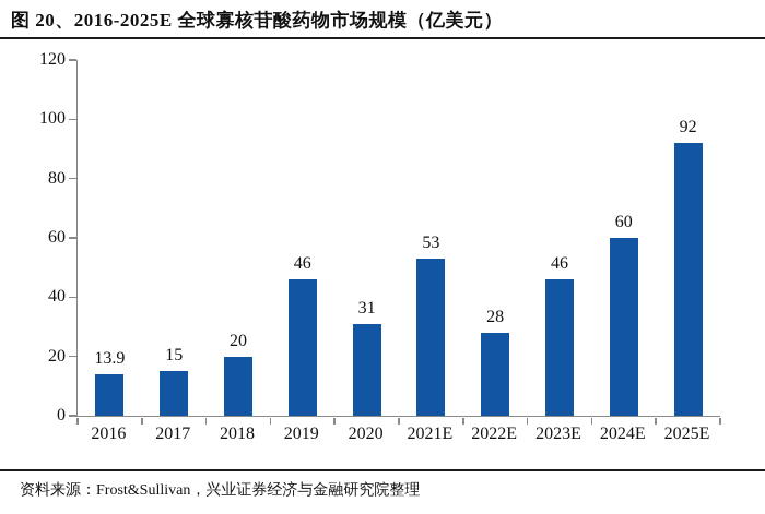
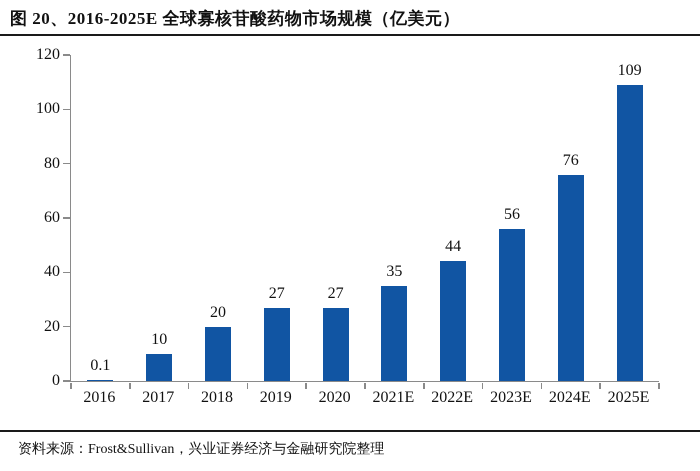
2016: 13.9 -> 0.1
2017: 15 -> 10
2019: 46 -> 27
2020: 31 -> 27
2021E: 53 -> 35
2022E: 28 -> 44
2023E: 46 -> 56
2024E: 60 -> 76
2025E: 92 -> 109
